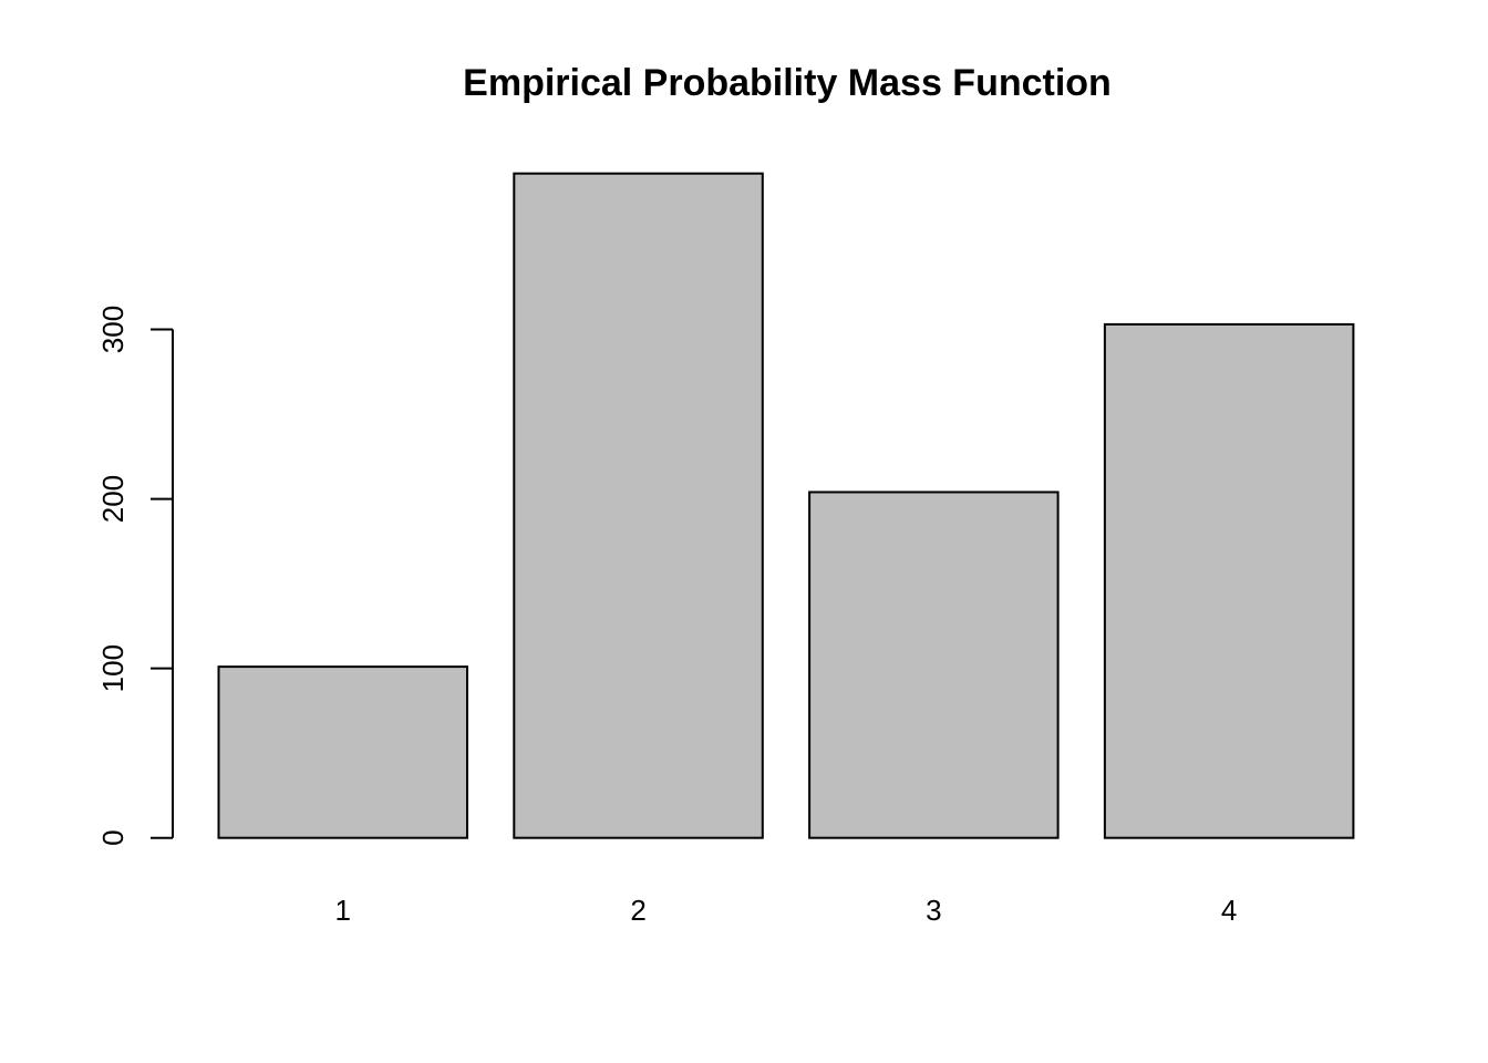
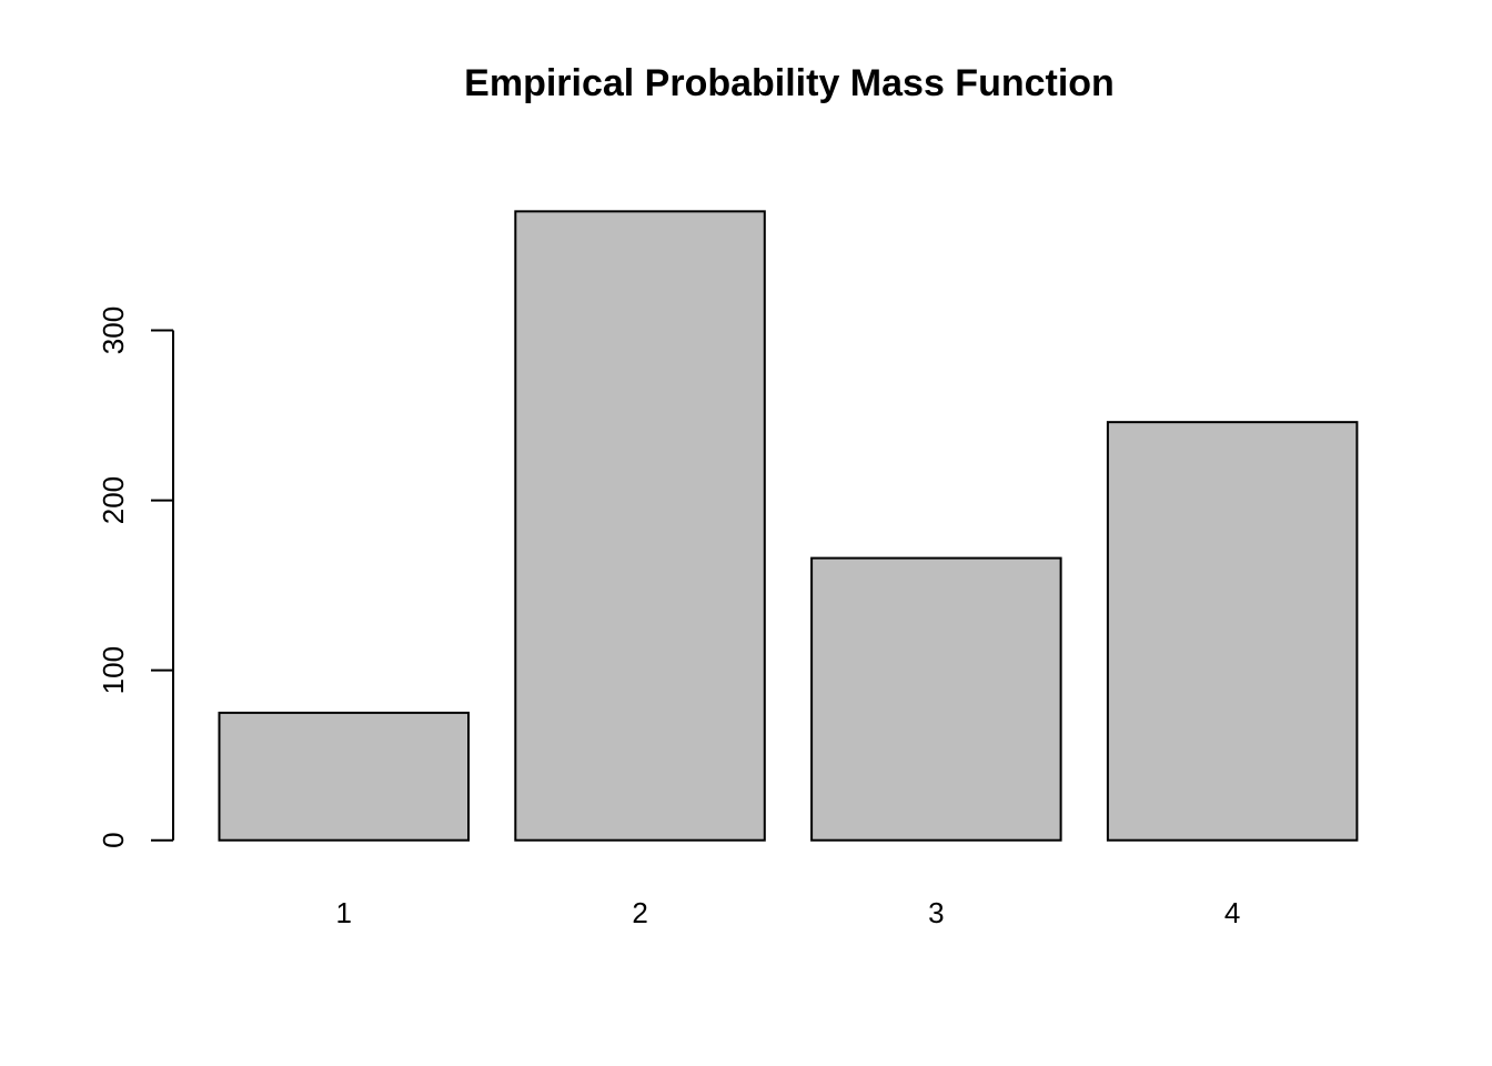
1: 101 -> 75
2: 392 -> 370
3: 204 -> 166
4: 303 -> 246
